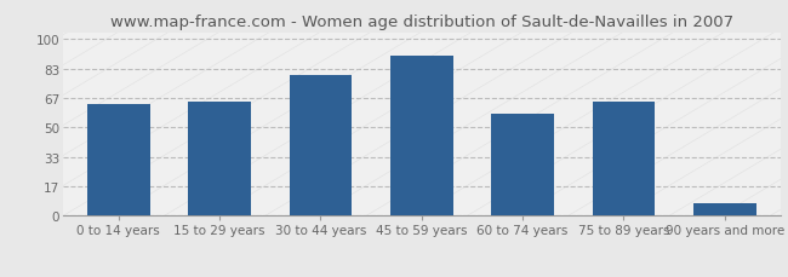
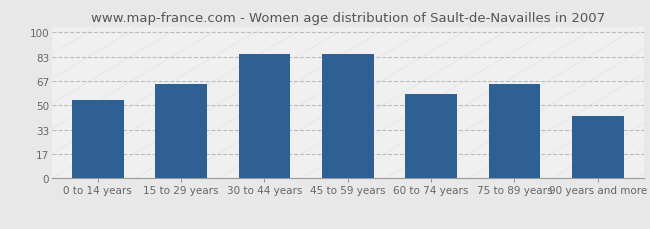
0 to 14 years: 63 -> 54
30 to 44 years: 80 -> 85
45 to 59 years: 91 -> 85
90 years and more: 7 -> 43
